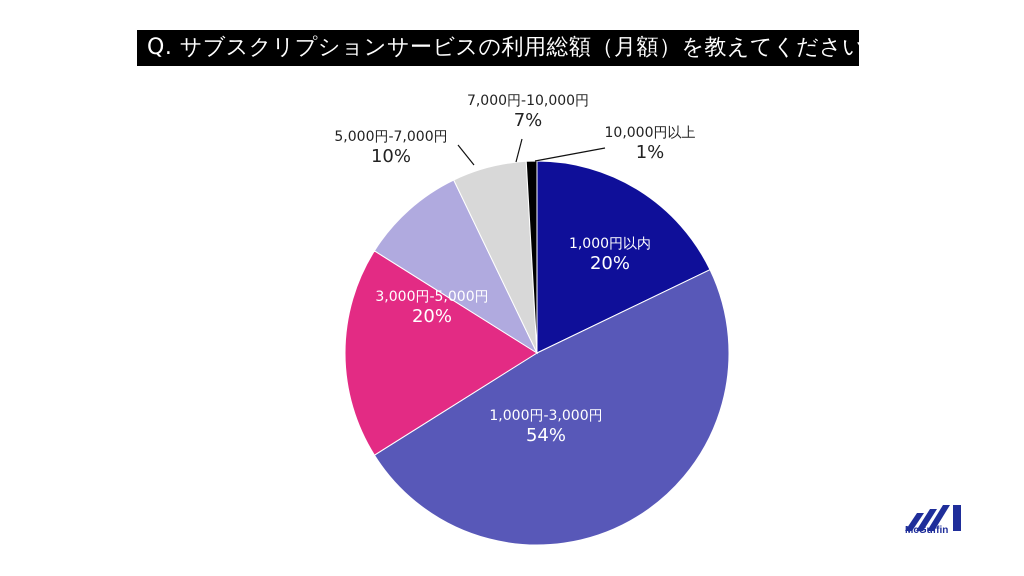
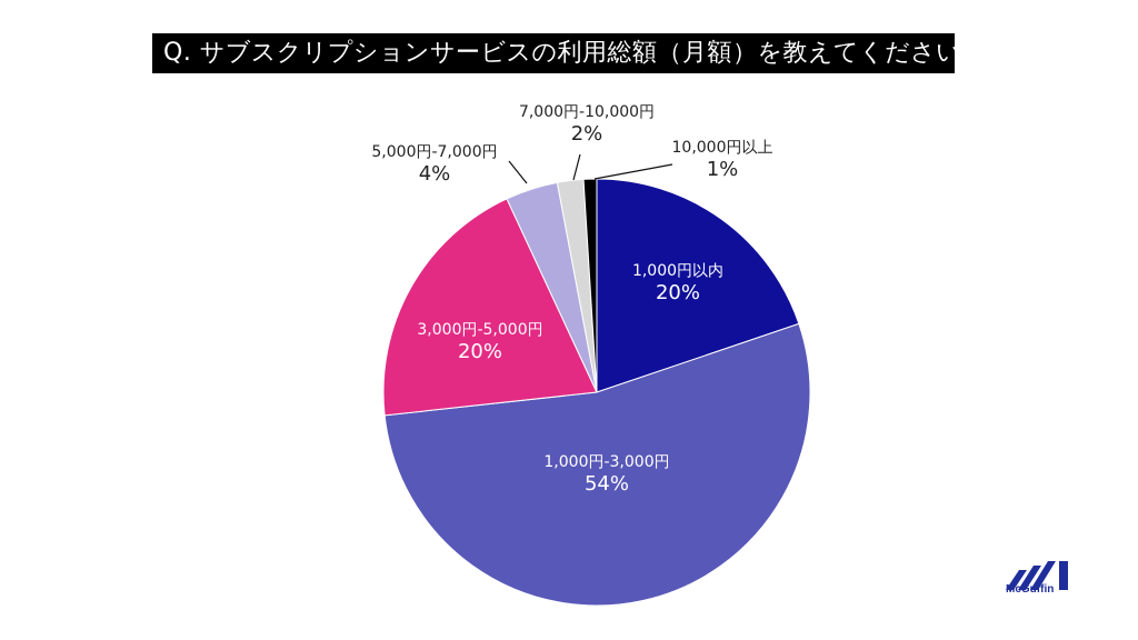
5,000円-7,000円: 10% -> 4%
7,000円-10,000円: 7% -> 2%
